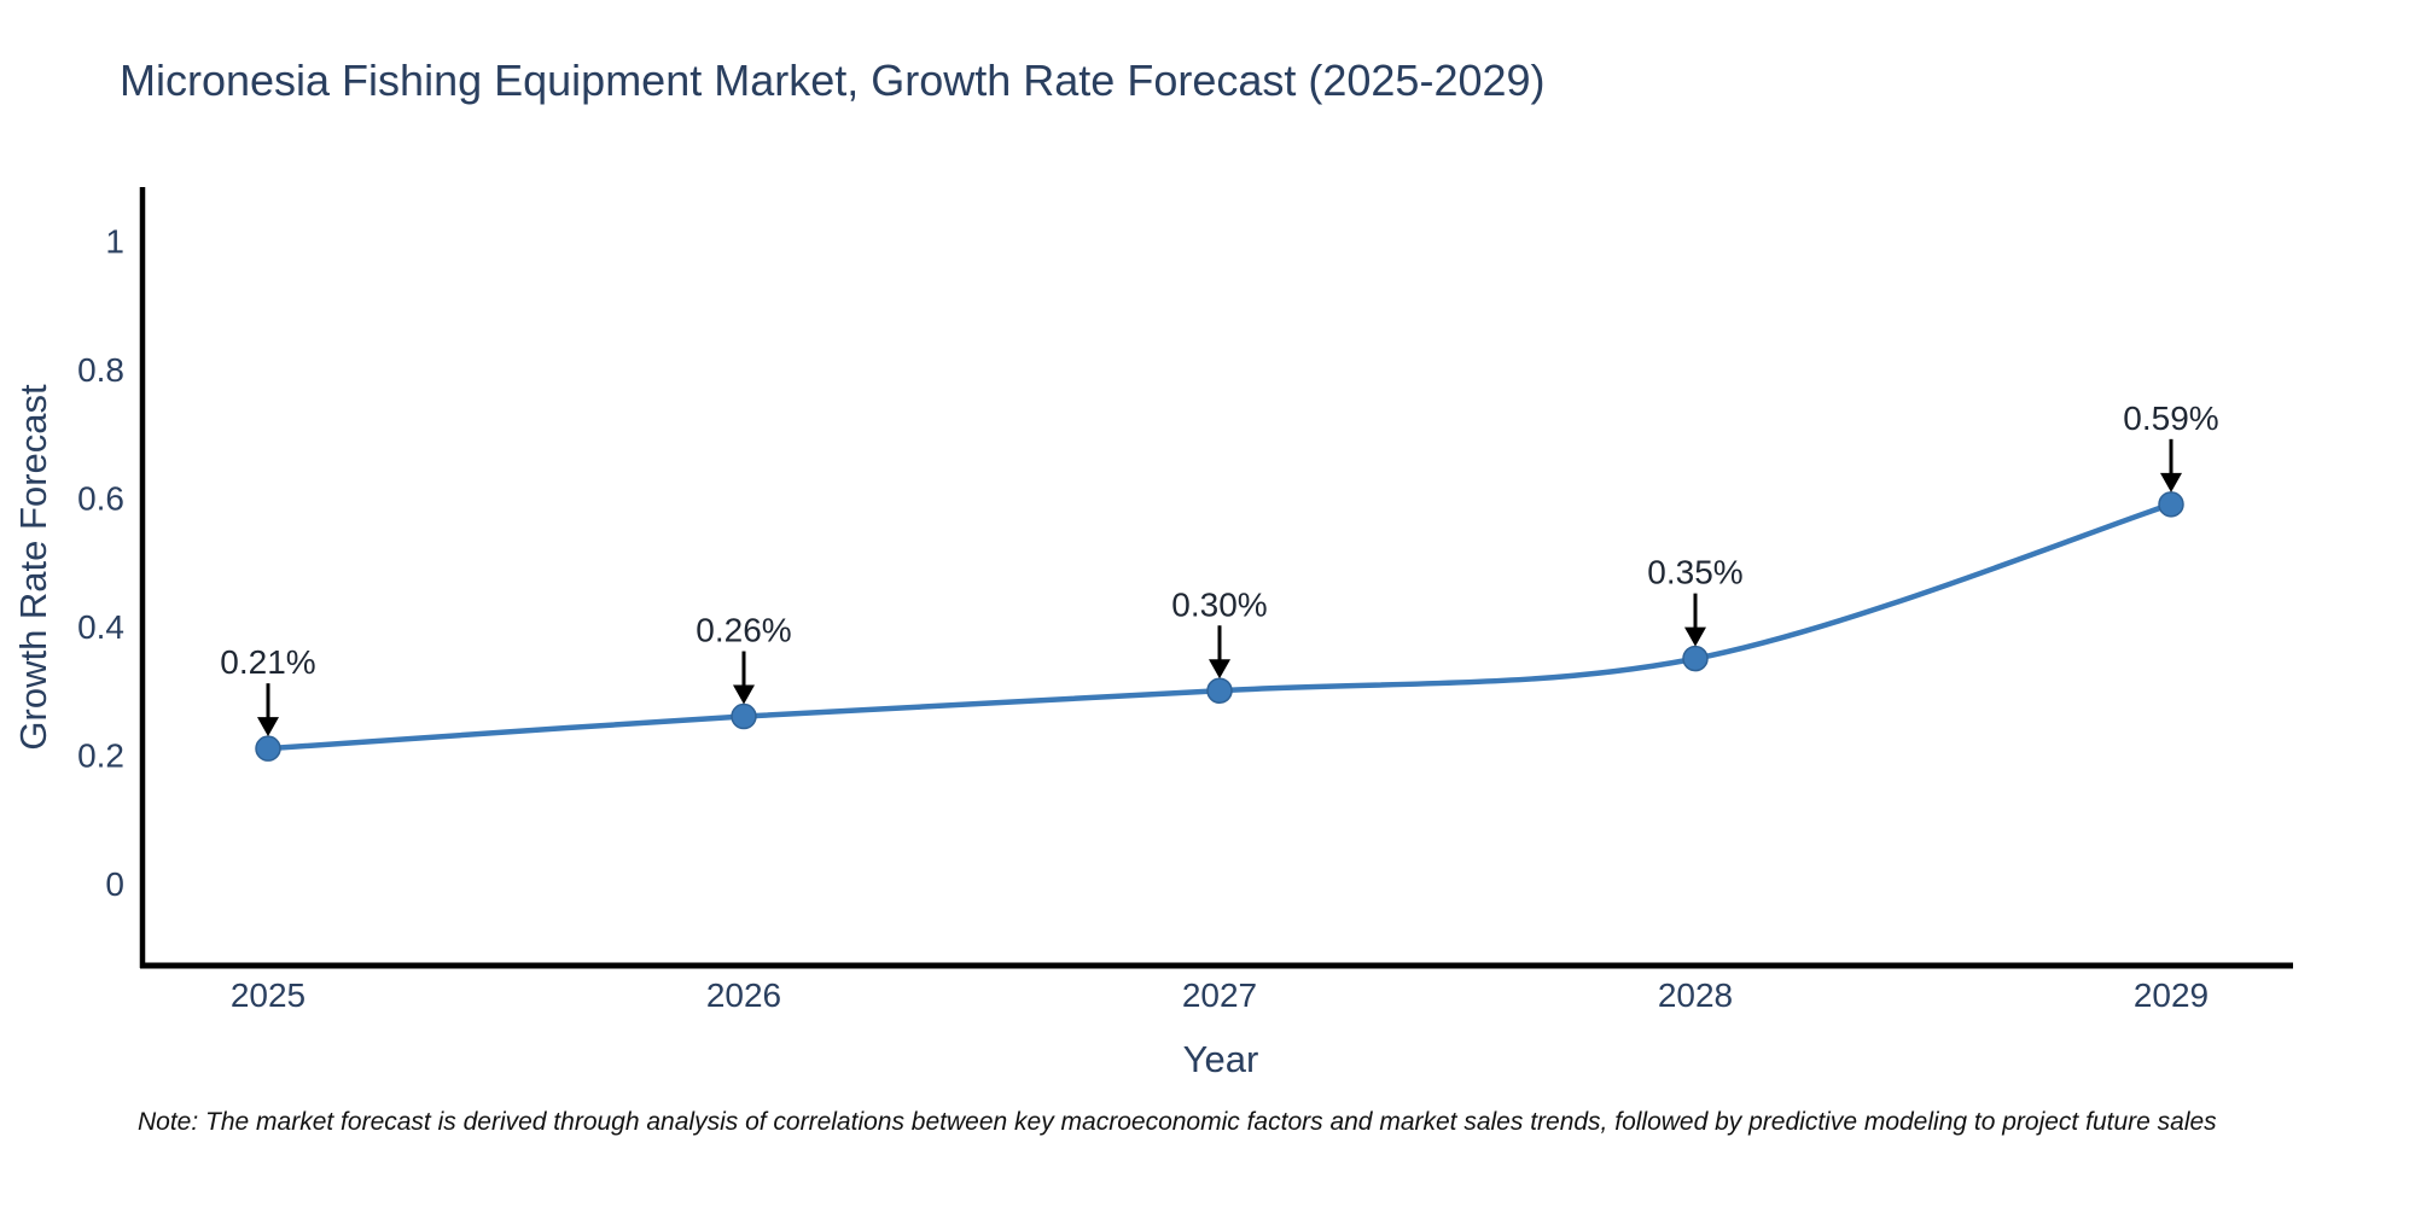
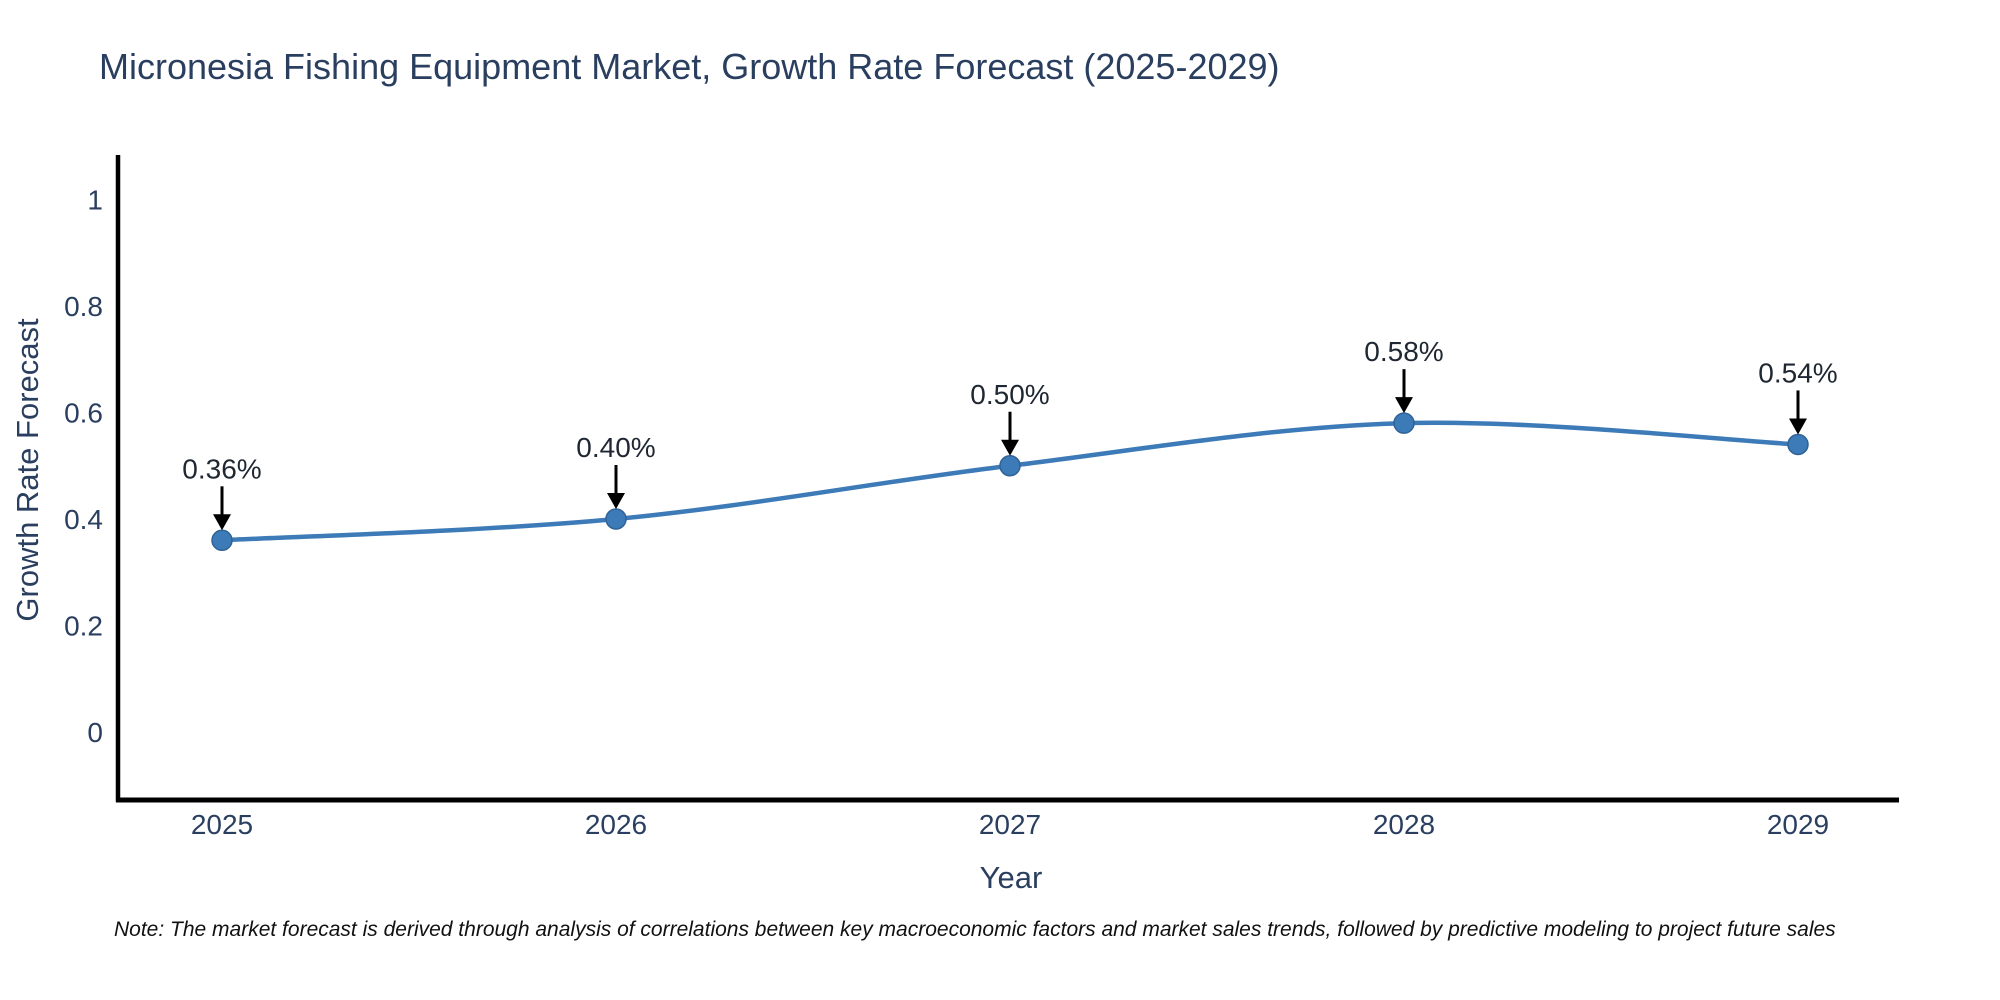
2025: 0.21% -> 0.36%
2026: 0.26% -> 0.40%
2027: 0.30% -> 0.50%
2028: 0.35% -> 0.58%
2029: 0.59% -> 0.54%
